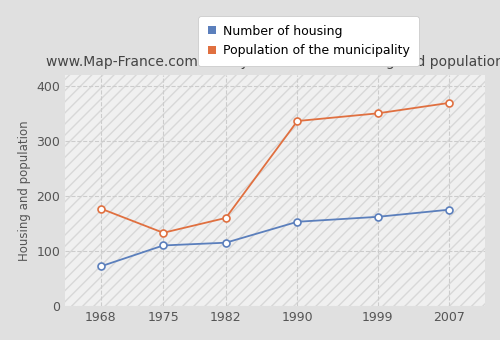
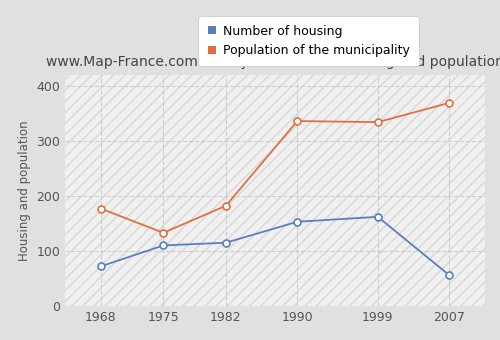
Population of the municipality/1982: 160 -> 182
Population of the municipality/1999: 350 -> 334
Number of housing/2007: 175 -> 56
